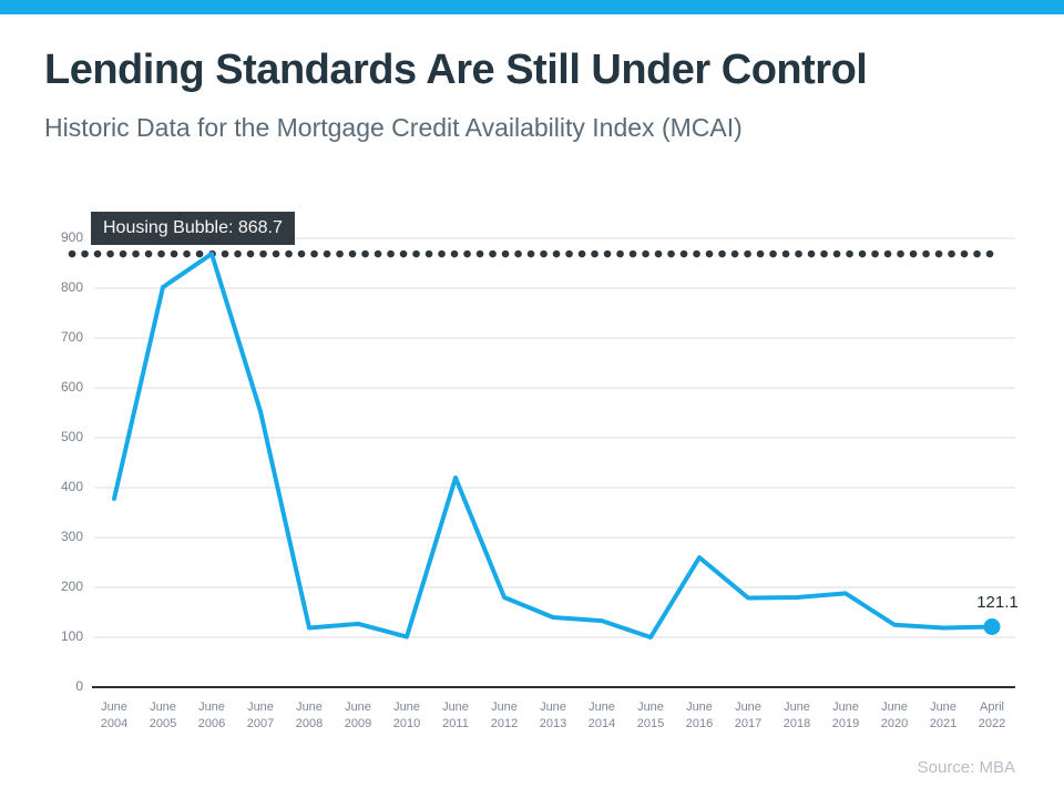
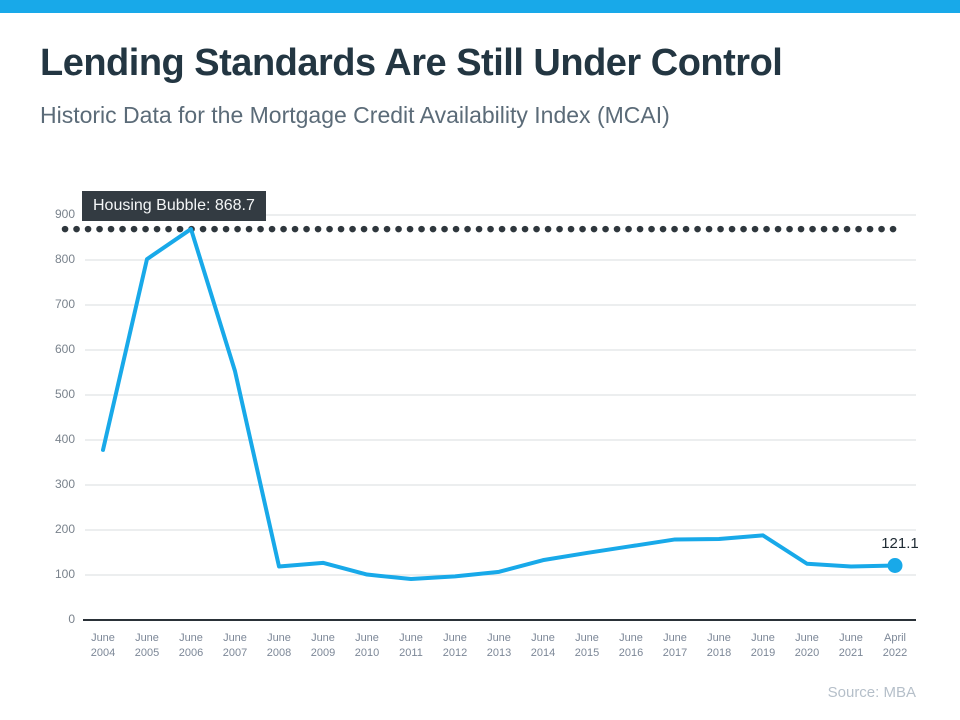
June 2011: 420 -> 90
June 2012: 180 -> 100
June 2013: 140 -> 110
June 2015: 100 -> 150
June 2016: 260 -> 160
